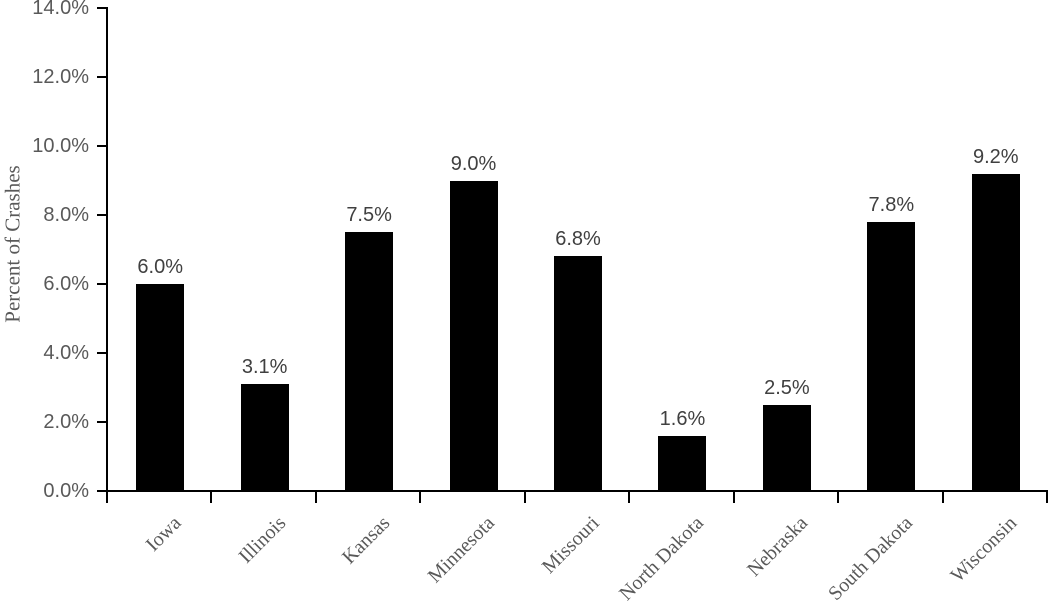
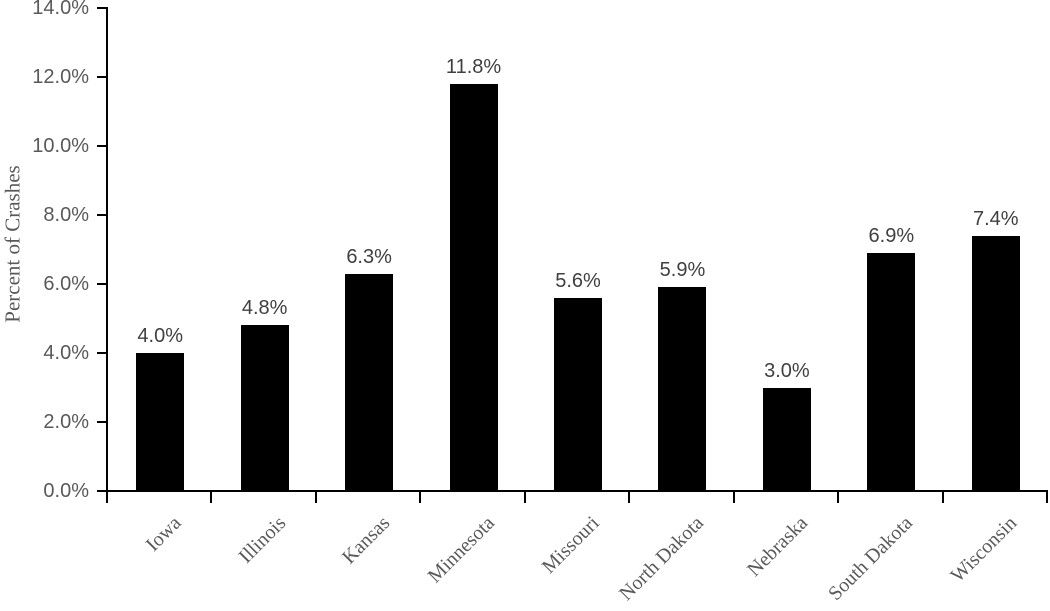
Iowa: 6.0% -> 4.0%
Illinois: 3.1% -> 4.8%
Kansas: 7.5% -> 6.3%
Minnesota: 9.0% -> 11.8%
Missouri: 6.8% -> 5.6%
North Dakota: 1.6% -> 5.9%
Nebraska: 2.5% -> 3.0%
South Dakota: 7.8% -> 6.9%
Wisconsin: 9.2% -> 7.4%
